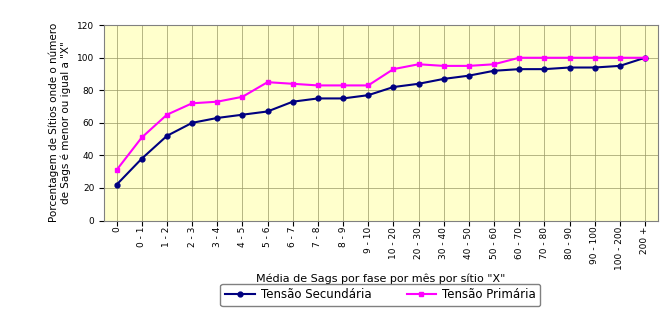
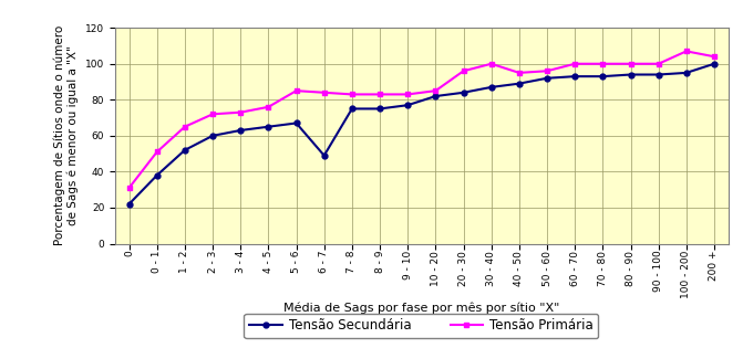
Tensão Secundária/6 - 7: 73 -> 49
Tensão Primária/10 - 20: 93 -> 85
Tensão Primária/30 - 40: 95 -> 100
Tensão Primária/100 - 200: 100 -> 107
Tensão Primária/200 +: 100 -> 104
